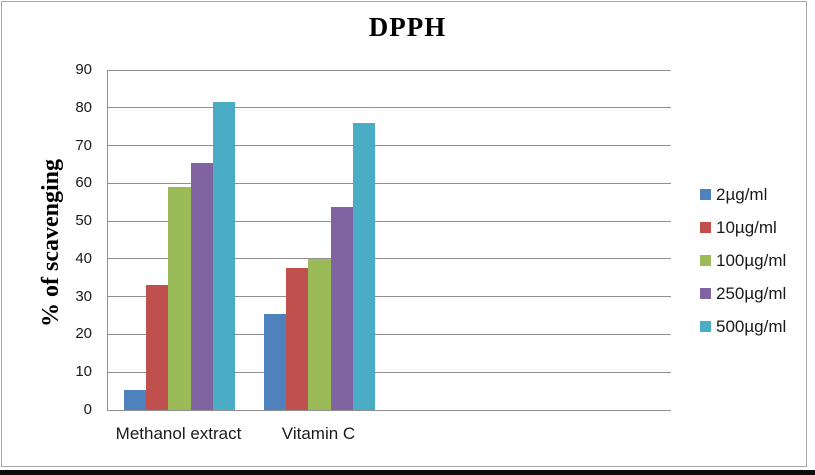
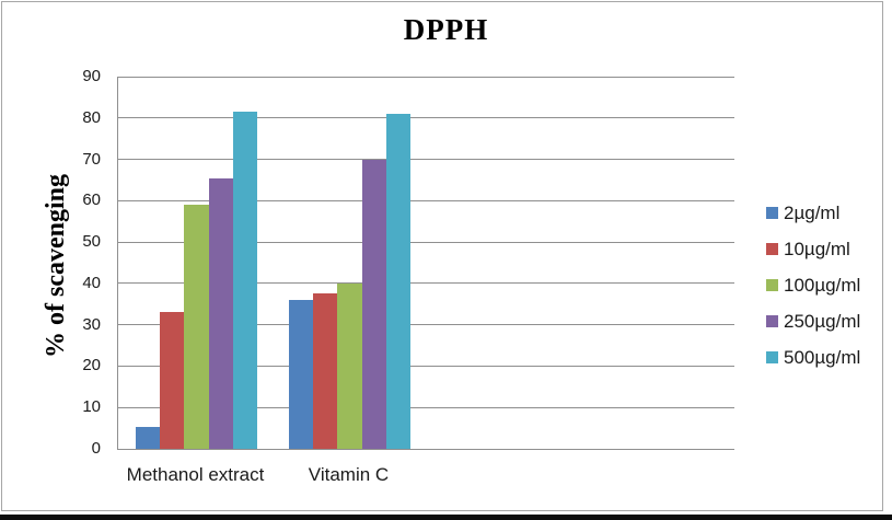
2µg/ml/Vitamin C: 26 -> 36
250µg/ml/Vitamin C: 54 -> 70
500µg/ml/Vitamin C: 76 -> 81
